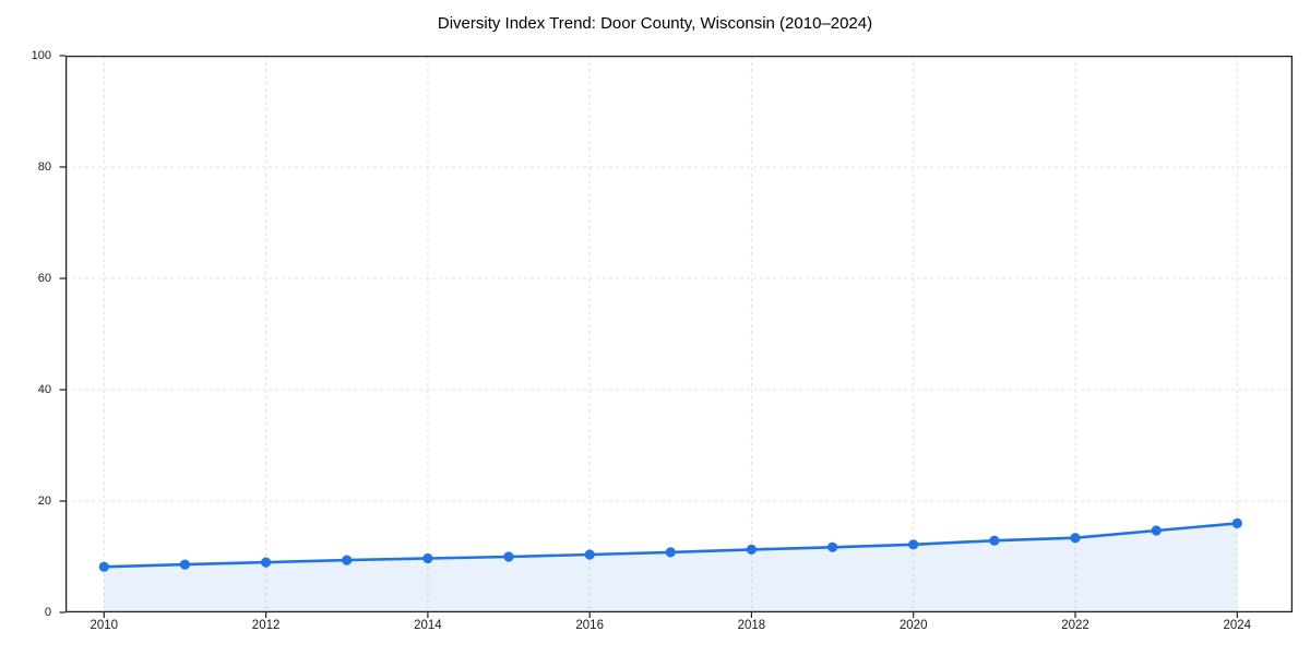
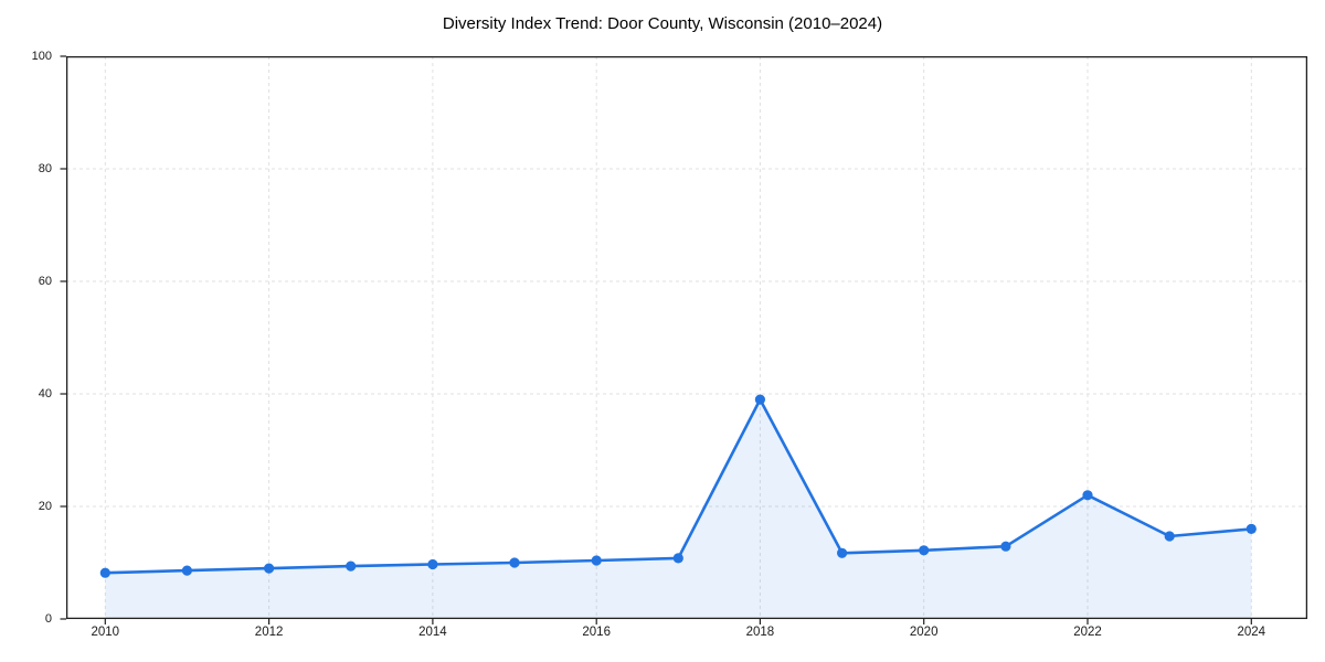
2018: 11 -> 39
2022: 13 -> 22
